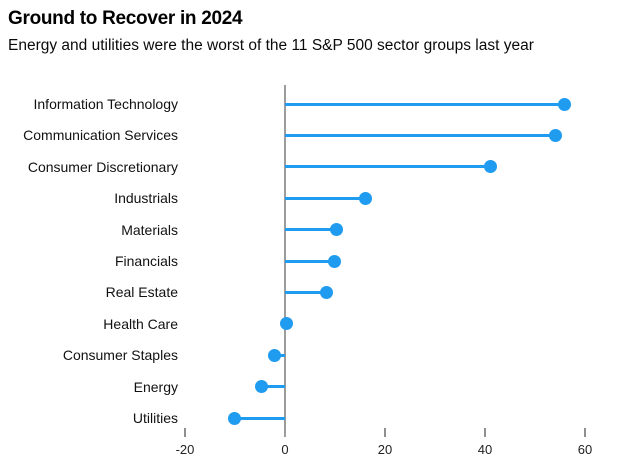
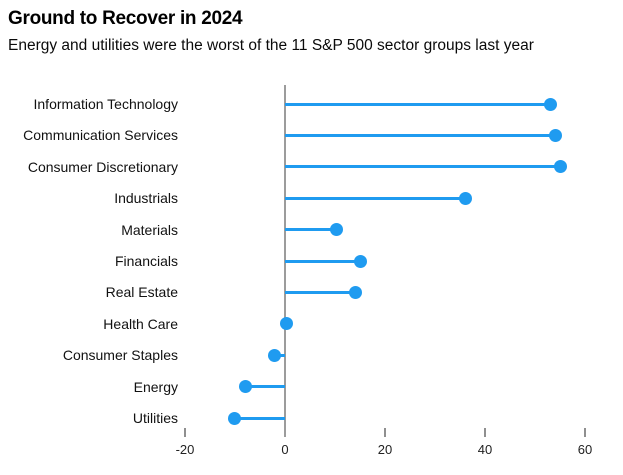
Information Technology: 56 -> 53
Consumer Discretionary: 41 -> 55
Industrials: 16 -> 36
Financials: 10 -> 15
Real Estate: 8 -> 14
Energy: -5 -> -8
